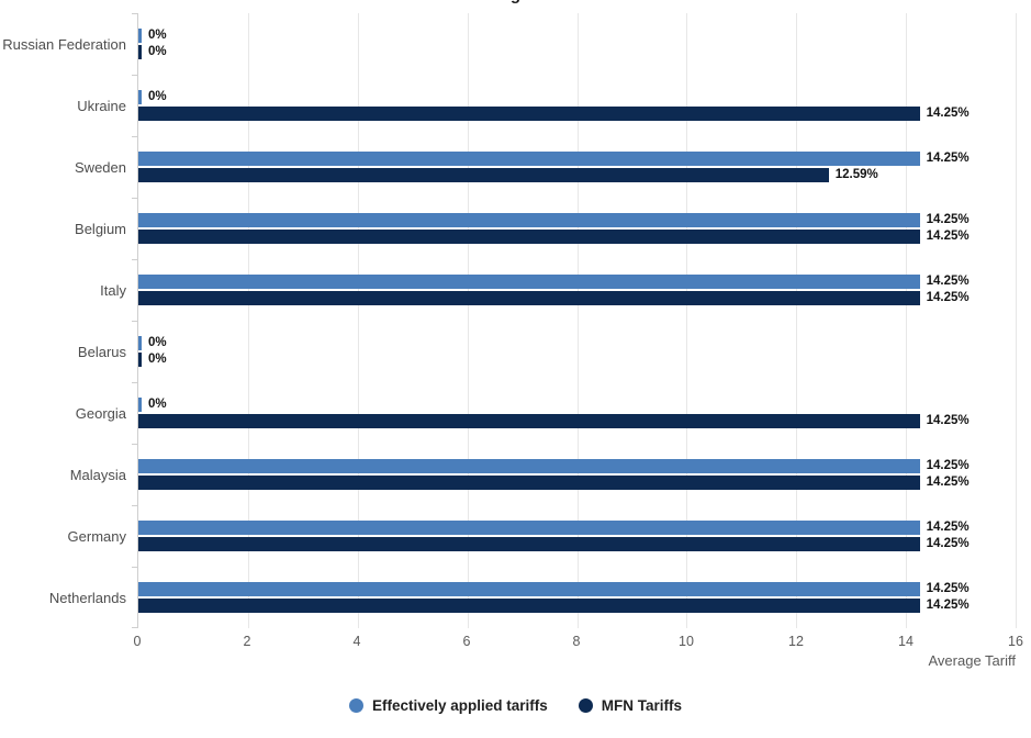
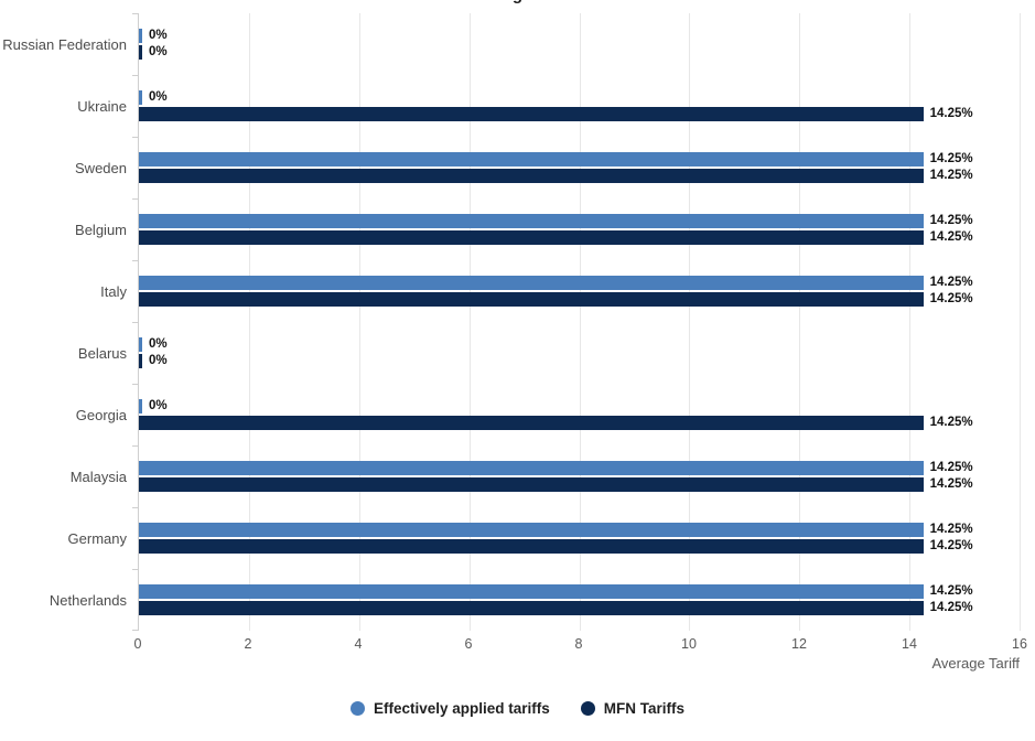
MFN Tariffs/Sweden: 12.59% -> 14.25%
